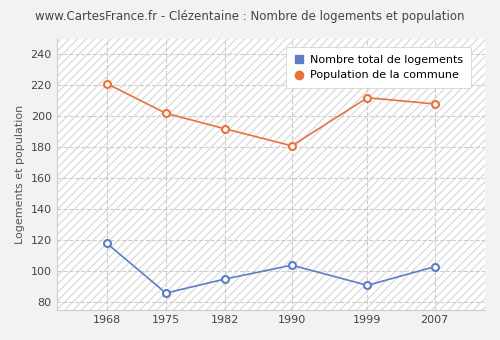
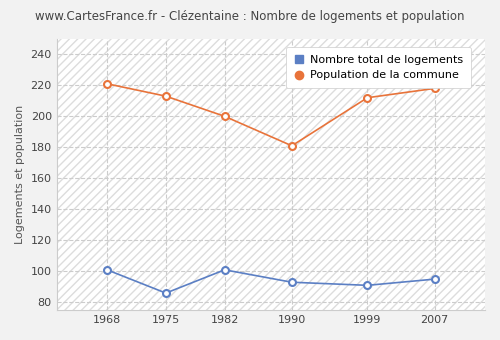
Nombre total de logements/1968: 118 -> 101
Population de la commune/1975: 202 -> 213
Nombre total de logements/1982: 95 -> 101
Population de la commune/1982: 192 -> 200
Nombre total de logements/1990: 104 -> 93
Nombre total de logements/2007: 103 -> 95
Population de la commune/2007: 208 -> 218
